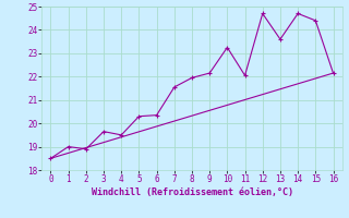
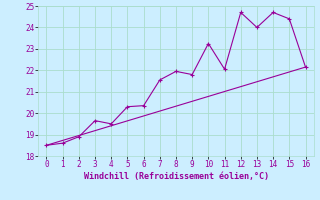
1: 19.00 -> 18.60
9: 22.15 -> 21.80
13: 23.60 -> 24.00
